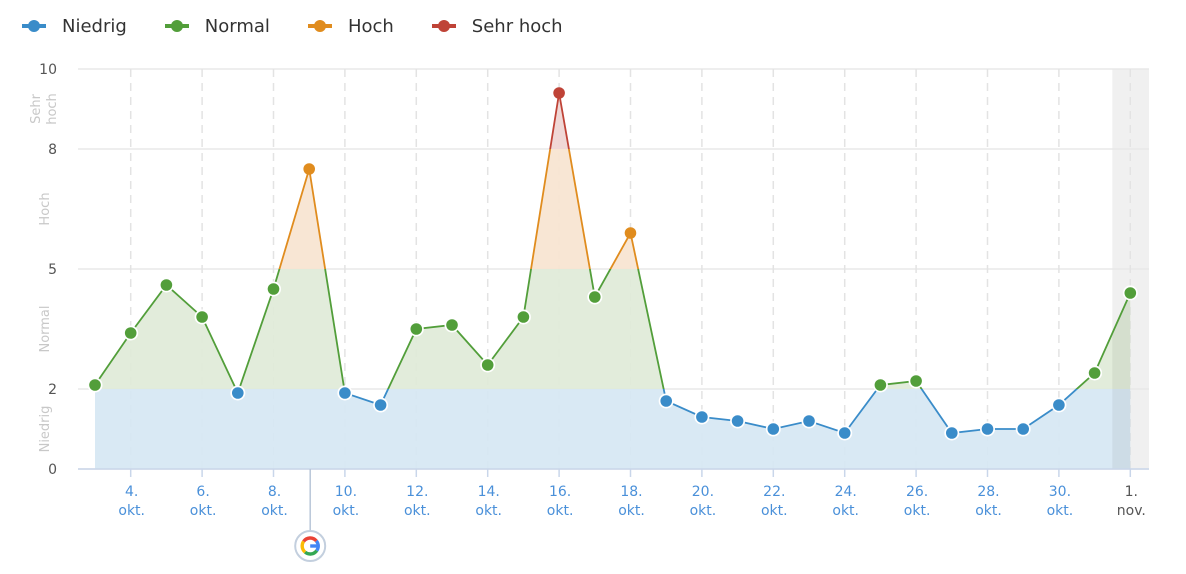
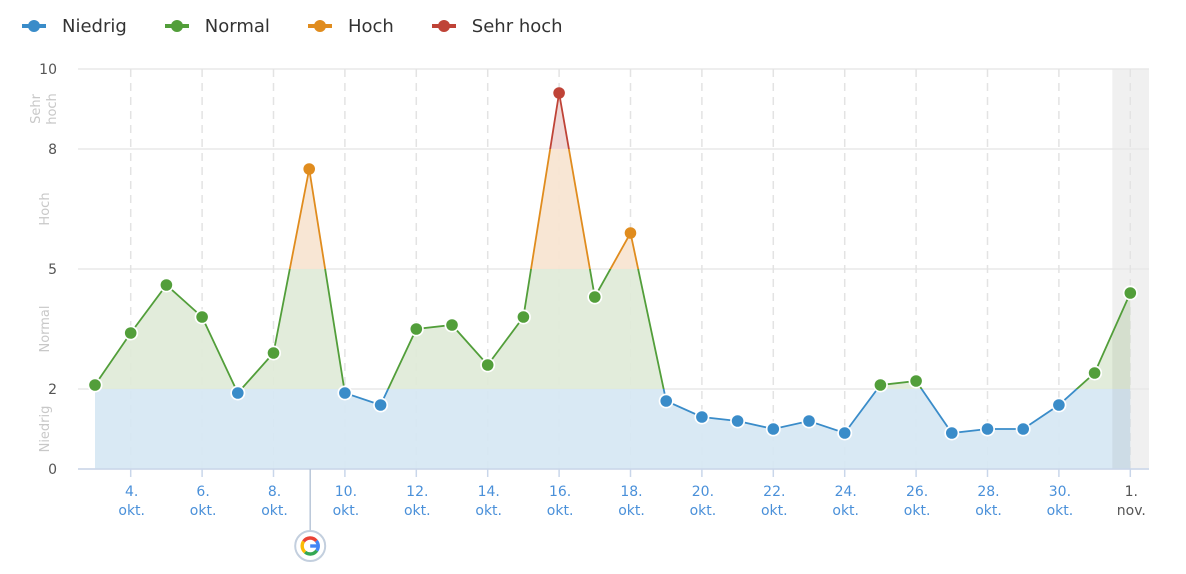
8. okt.: 4.5 -> 2.9
